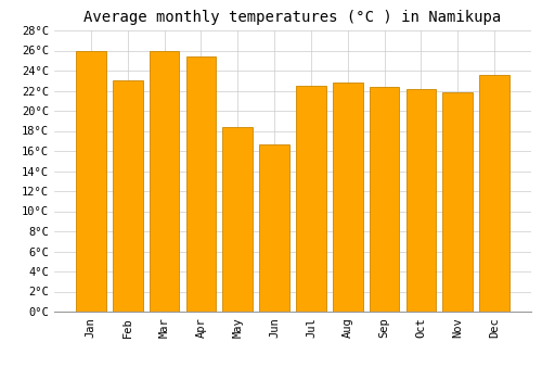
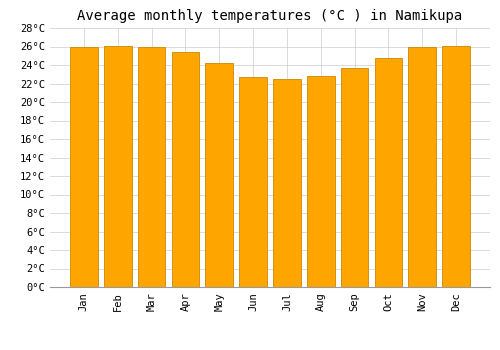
Feb: 23.0°C -> 26.1°C
May: 18.4°C -> 24.2°C
Jun: 16.6°C -> 22.7°C
Sep: 22.4°C -> 23.7°C
Oct: 22.2°C -> 24.8°C
Nov: 21.8°C -> 25.9°C
Dec: 23.6°C -> 26.1°C
